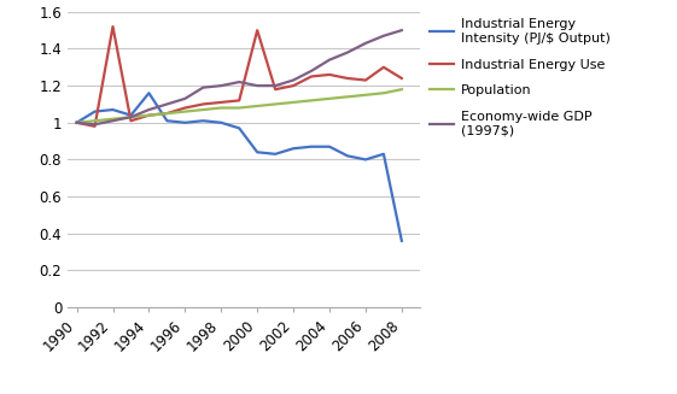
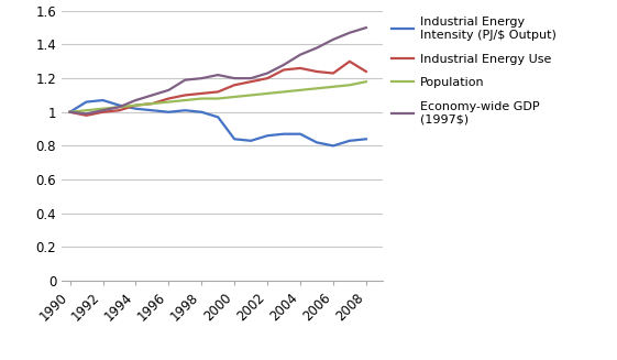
Industrial Energy Use/1992: 1.52 -> 1.00
Industrial Energy Intensity (PJ/$ Output)/1994: 1.16 -> 1.02
Industrial Energy Use/2000: 1.50 -> 1.16
Industrial Energy Intensity (PJ/$ Output)/2008: 0.36 -> 0.84
